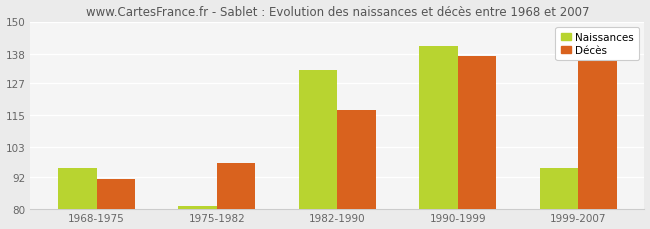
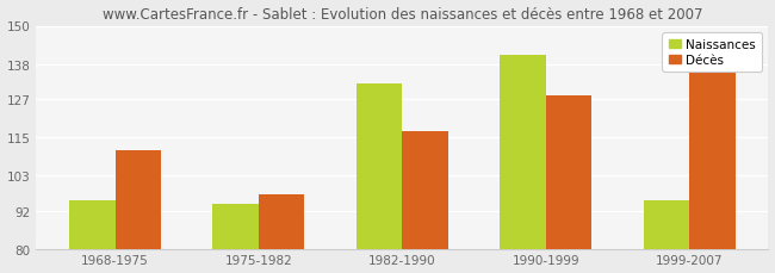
Décès/1968-1975: 91 -> 111
Naissances/1975-1982: 81 -> 94
Décès/1990-1999: 137 -> 128
